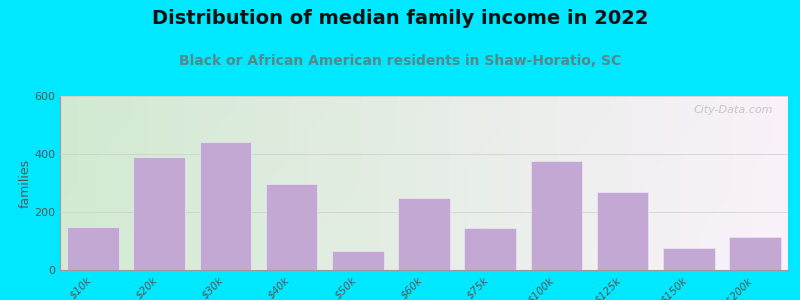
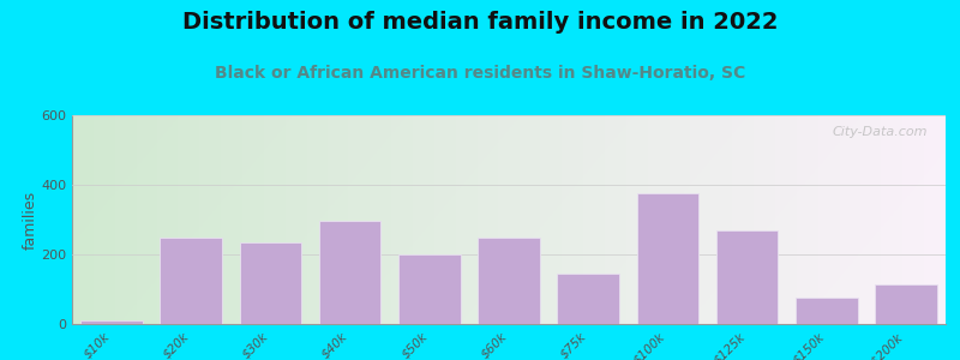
$10k: 150 -> 10
$20k: 390 -> 250
$30k: 440 -> 235
$50k: 65 -> 200
